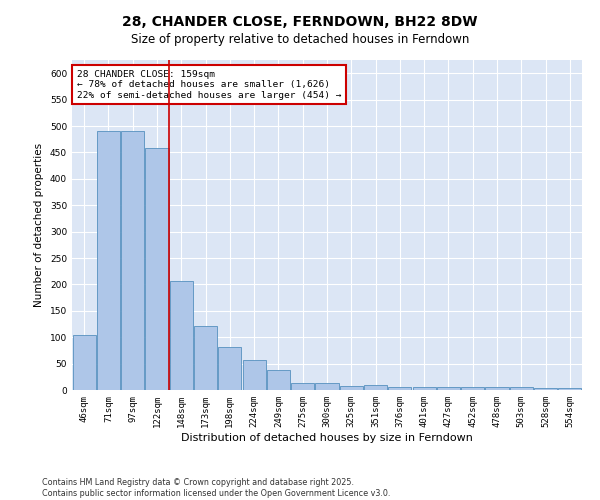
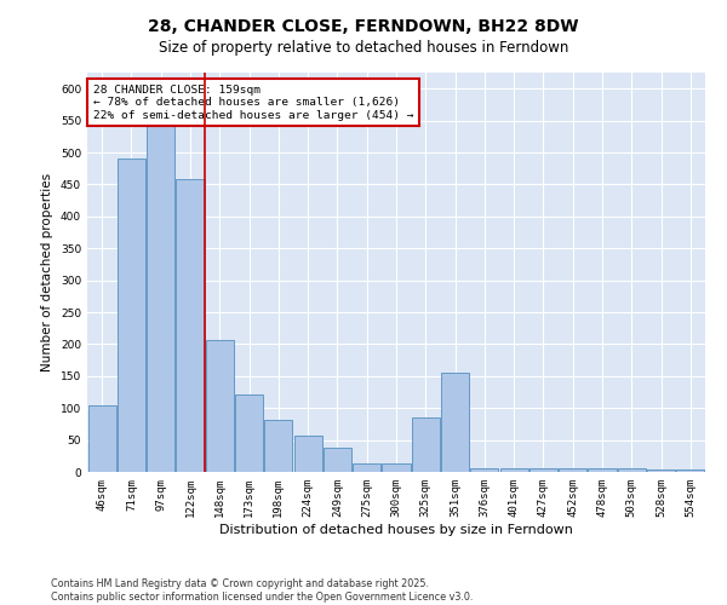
97sqm: 490 -> 546
325sqm: 8 -> 86
351sqm: 10 -> 156
